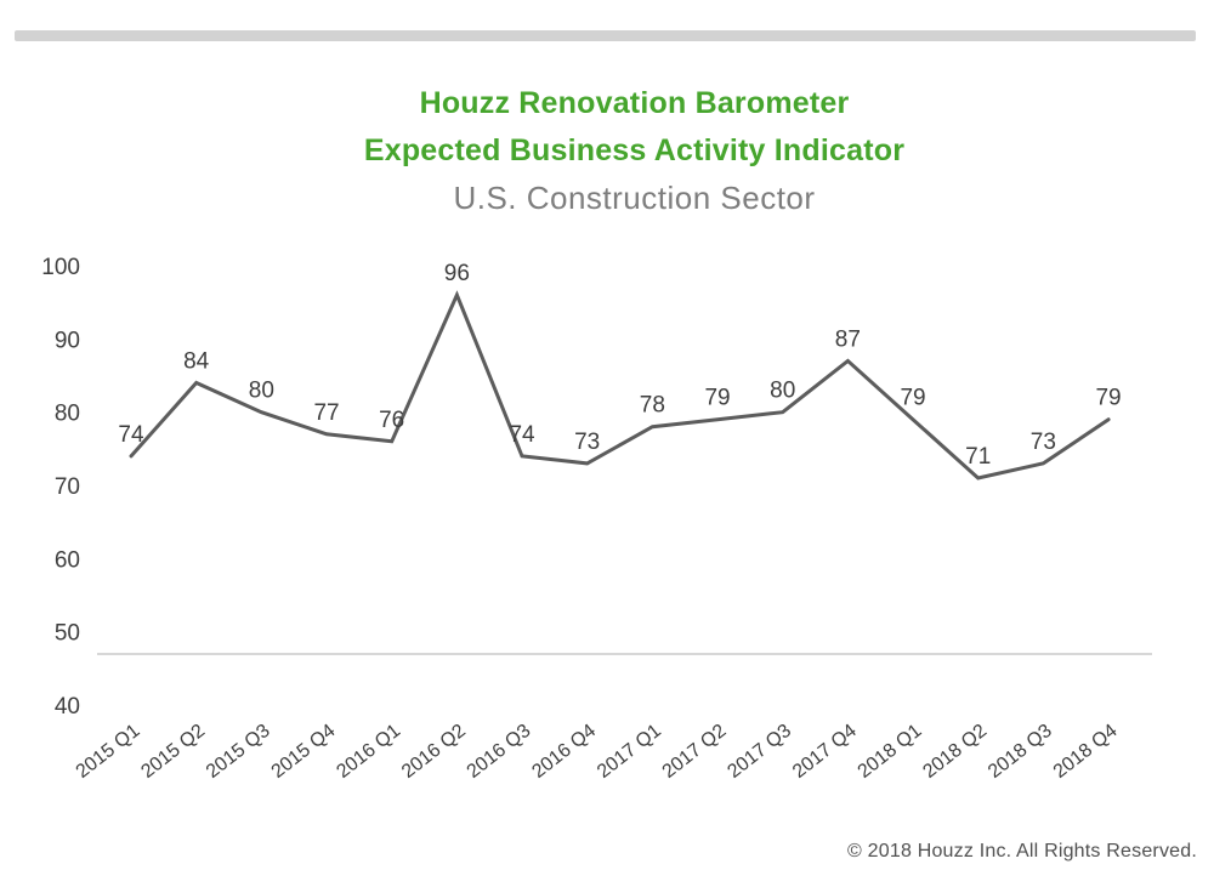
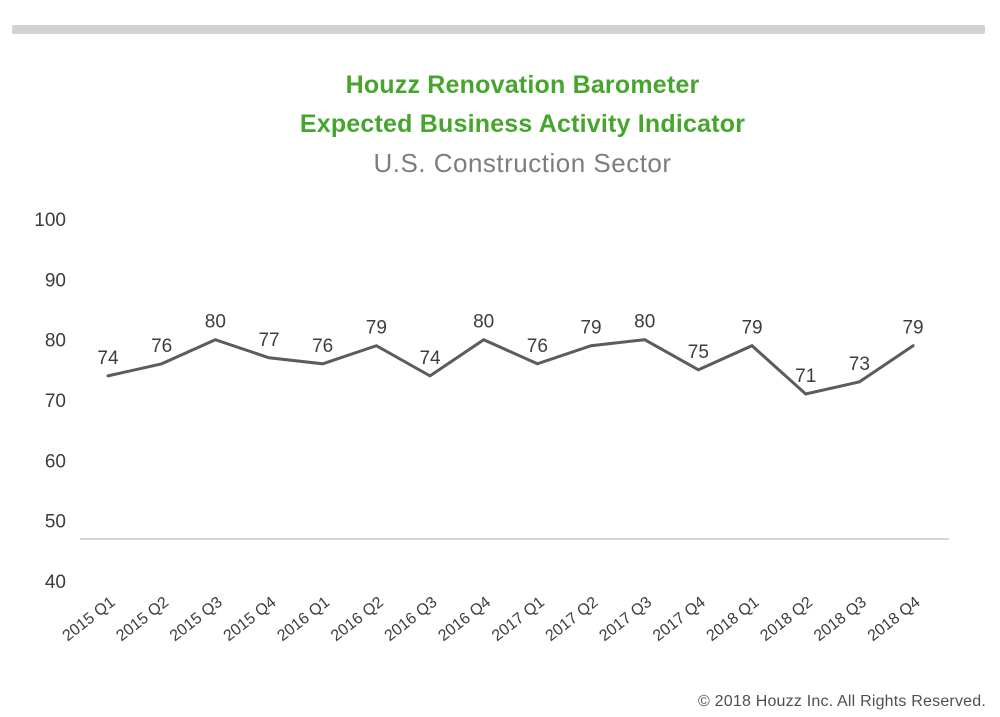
2015 Q2: 84 -> 76
2016 Q2: 96 -> 79
2016 Q4: 73 -> 80
2017 Q1: 78 -> 76
2017 Q4: 87 -> 75
